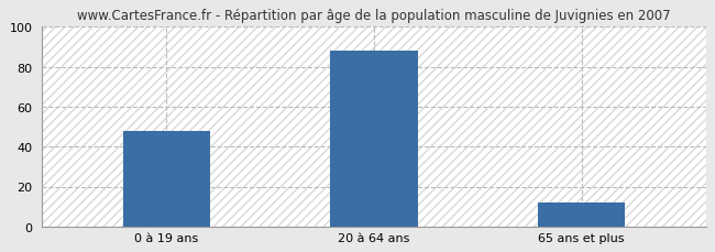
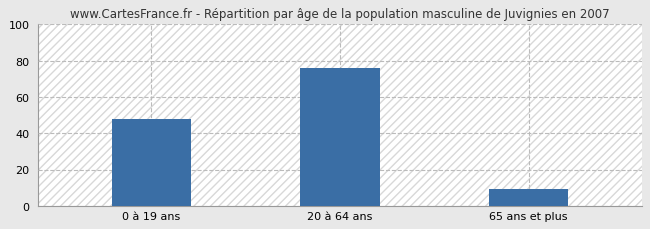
20 à 64 ans: 88 -> 76
65 ans et plus: 12 -> 9
